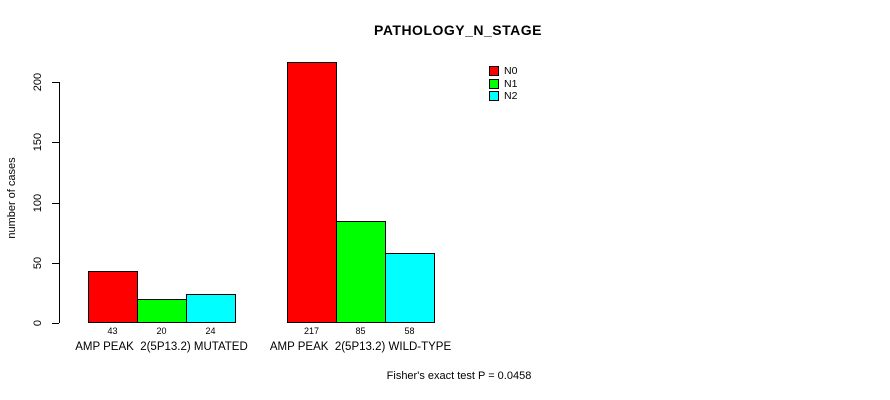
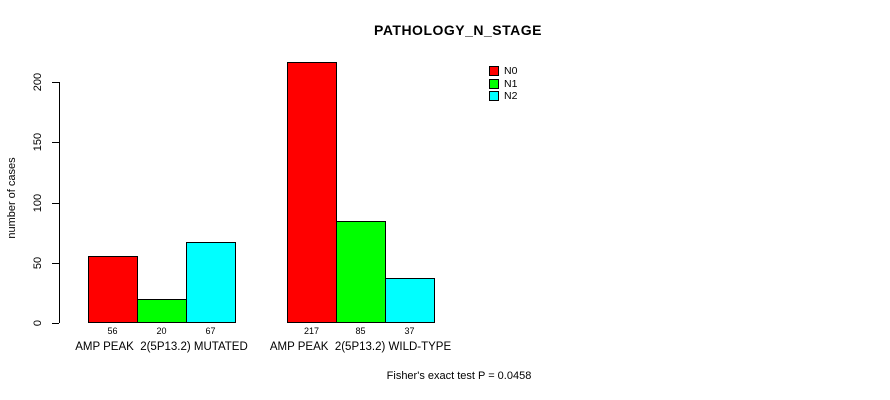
N0/AMP PEAK 2(5P13.2) MUTATED: 43 -> 56
N2/AMP PEAK 2(5P13.2) MUTATED: 24 -> 67
N2/AMP PEAK 2(5P13.2) WILD-TYPE: 58 -> 37
